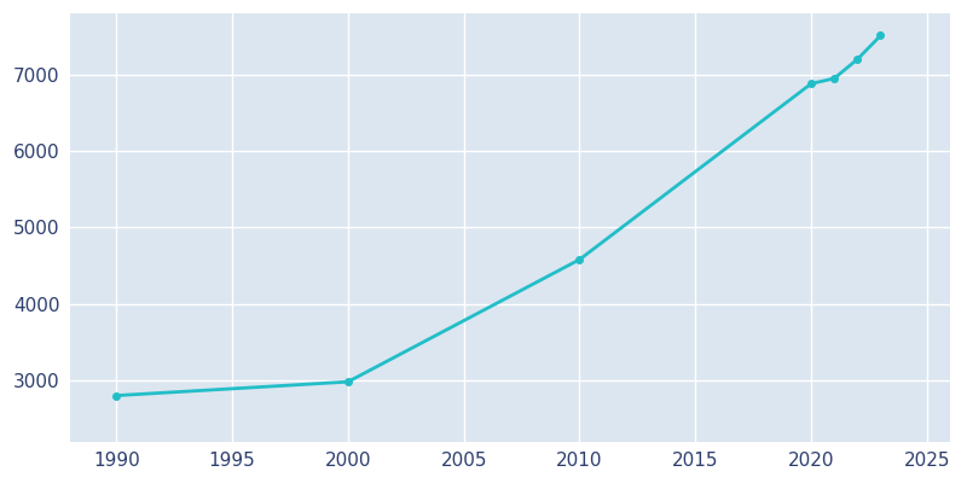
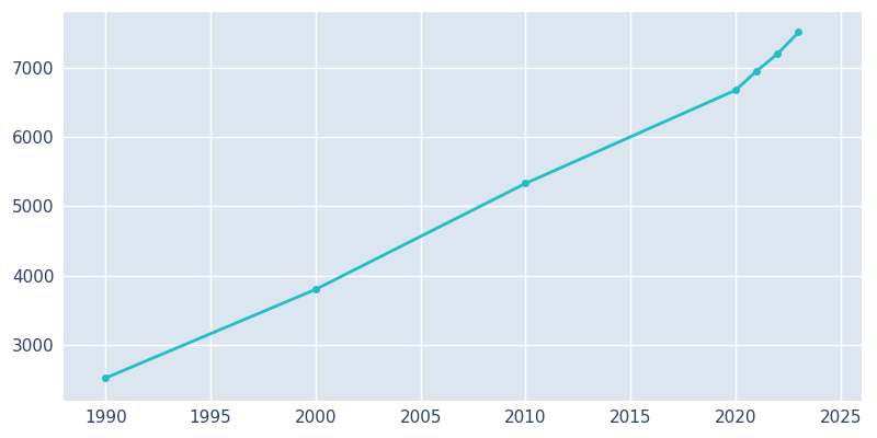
1990: 2800 -> 2520
2000: 2980 -> 3800
2010: 4580 -> 5330
2020: 6880 -> 6680
